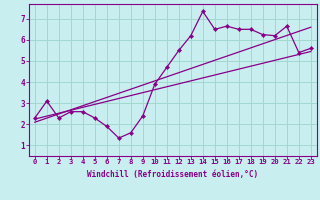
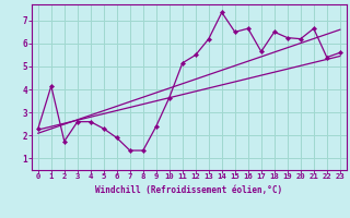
1: 3.10 -> 4.15
2: 2.30 -> 1.75
8: 1.60 -> 1.35
10: 3.90 -> 3.65
11: 4.70 -> 5.15
17: 6.50 -> 5.65
